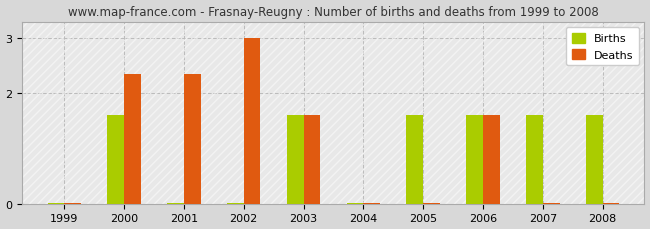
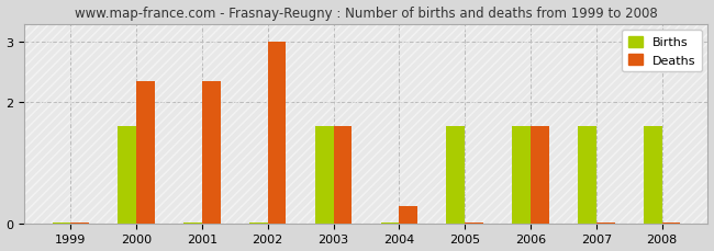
Deaths/2004: 0.02 -> 0.28
